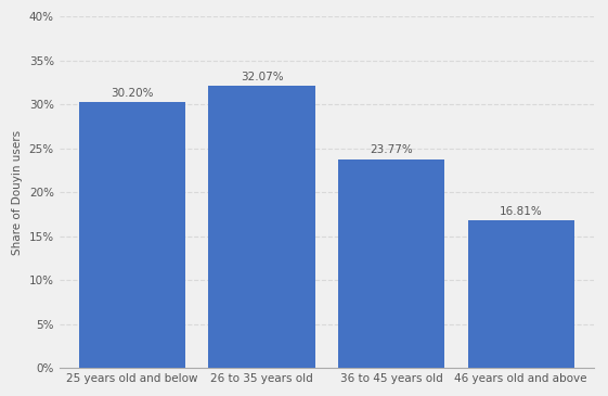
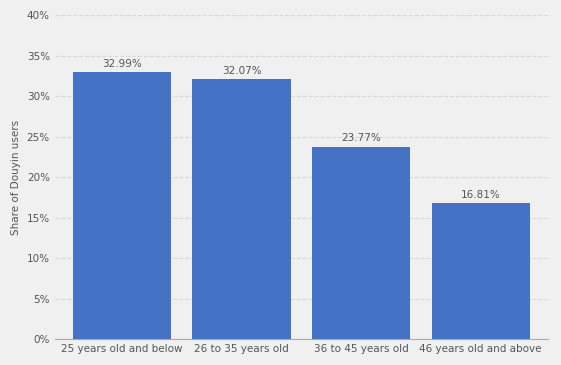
25 years old and below: 30.20% -> 32.99%
